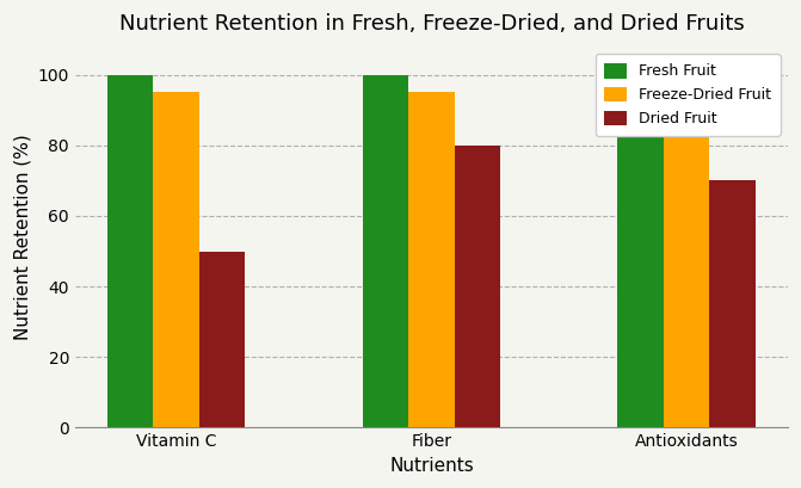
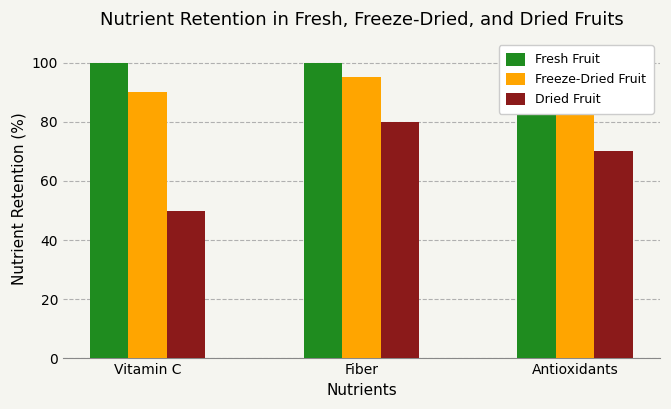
Freeze-Dried Fruit/Vitamin C: 95 -> 90
